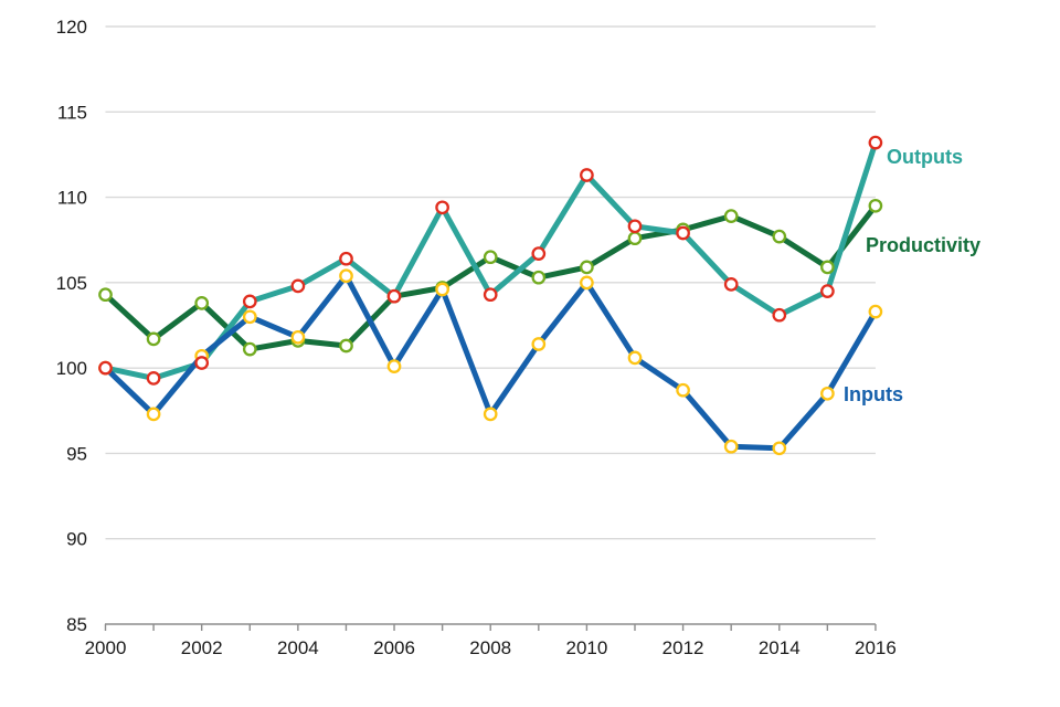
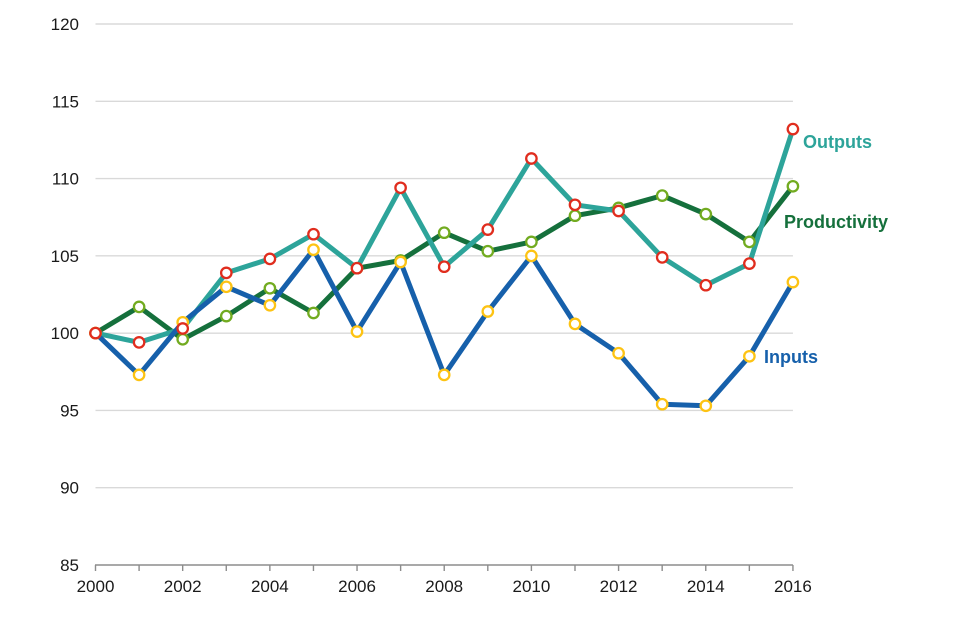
Productivity/2000: 104.3 -> 100.0
Productivity/2002: 103.8 -> 99.6
Productivity/2004: 101.6 -> 102.9
